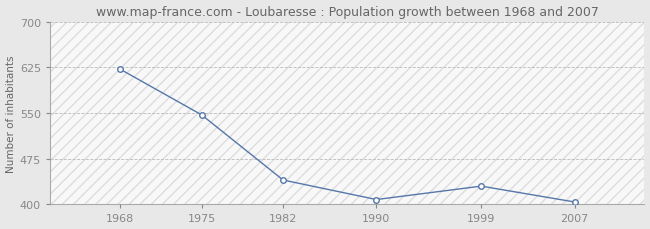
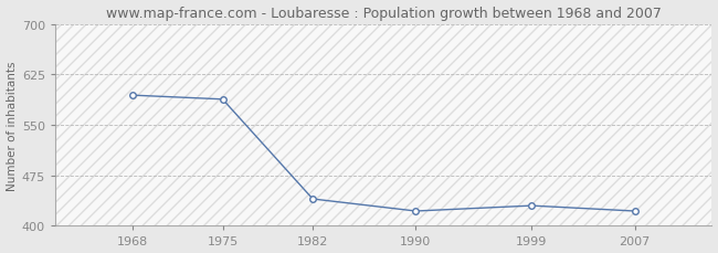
1968: 622 -> 594
1975: 547 -> 588
1990: 408 -> 422
2007: 404 -> 422
